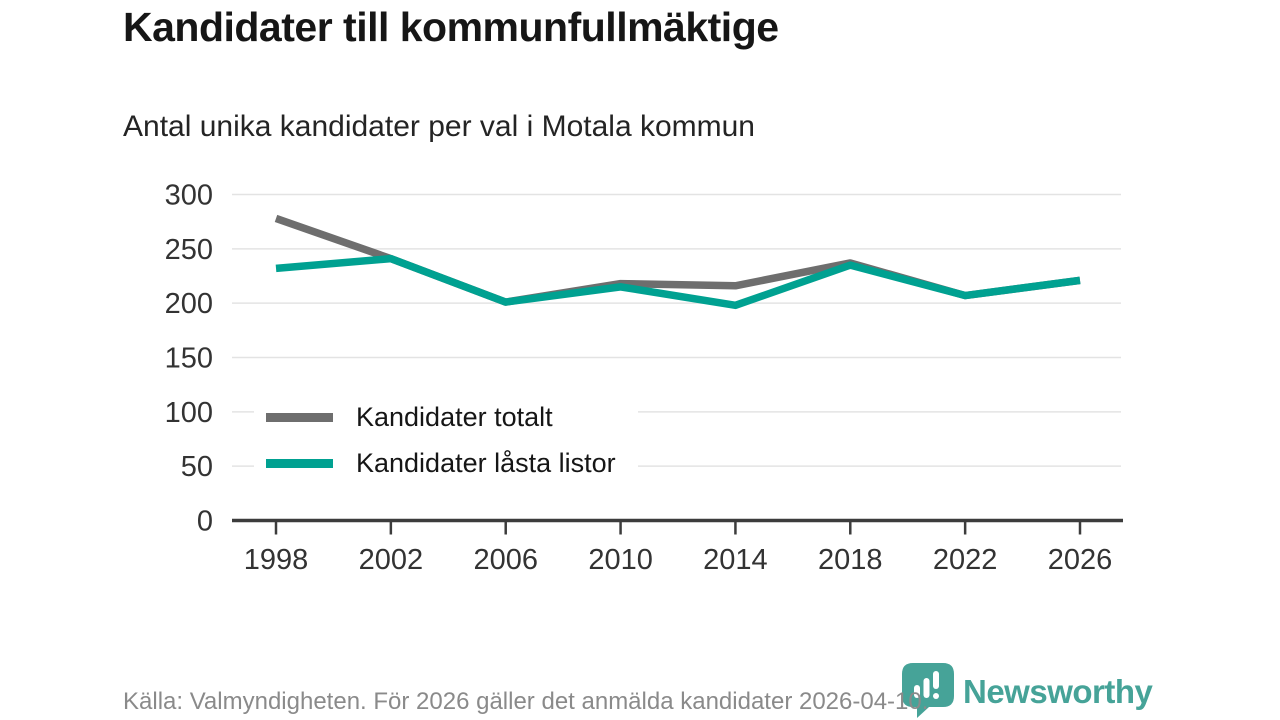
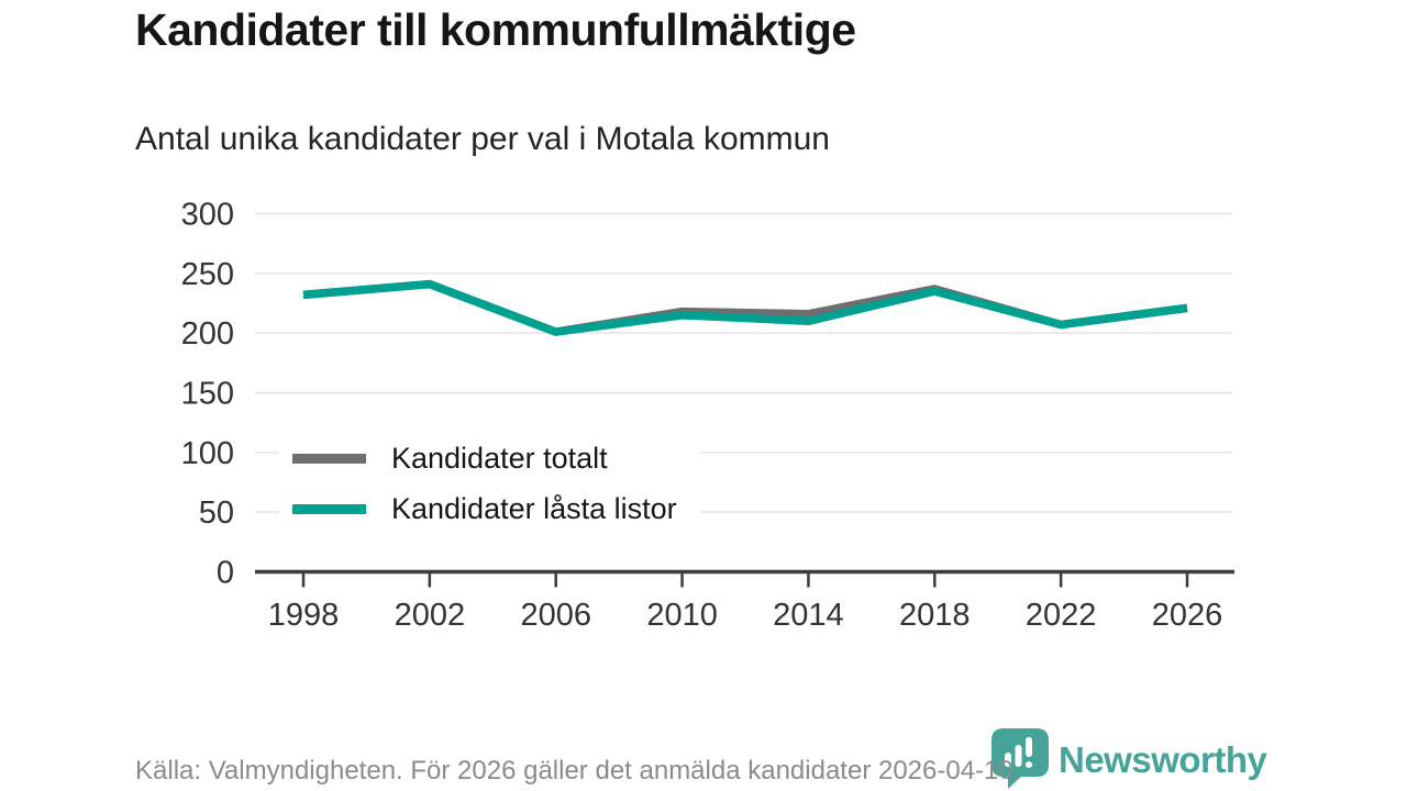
Kandidater totalt/1998: 278 -> 232
Kandidater låsta listor/2014: 198 -> 210
